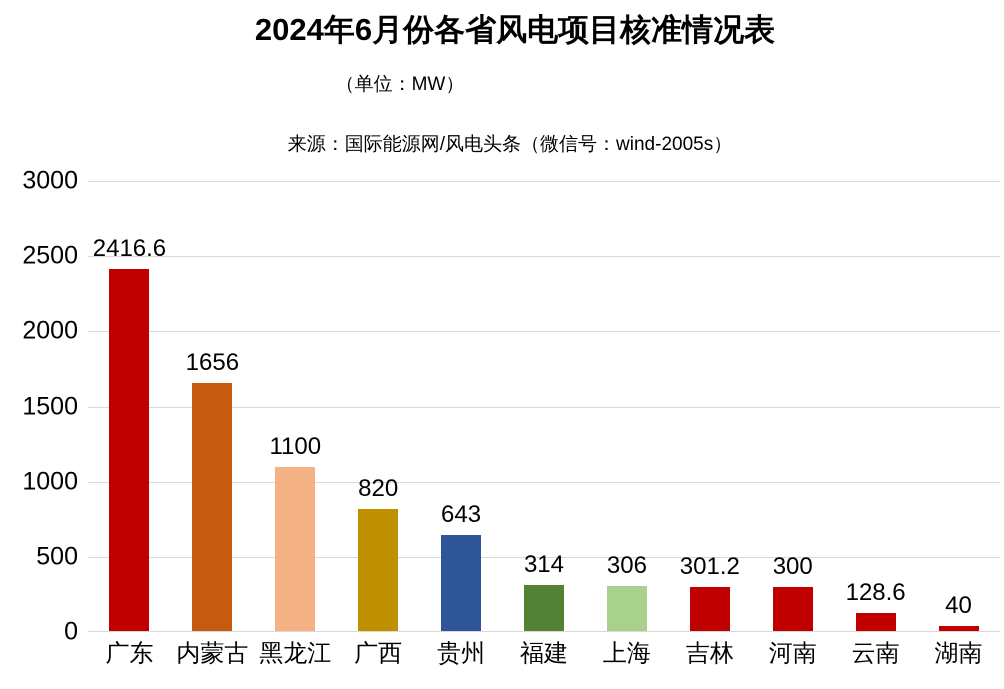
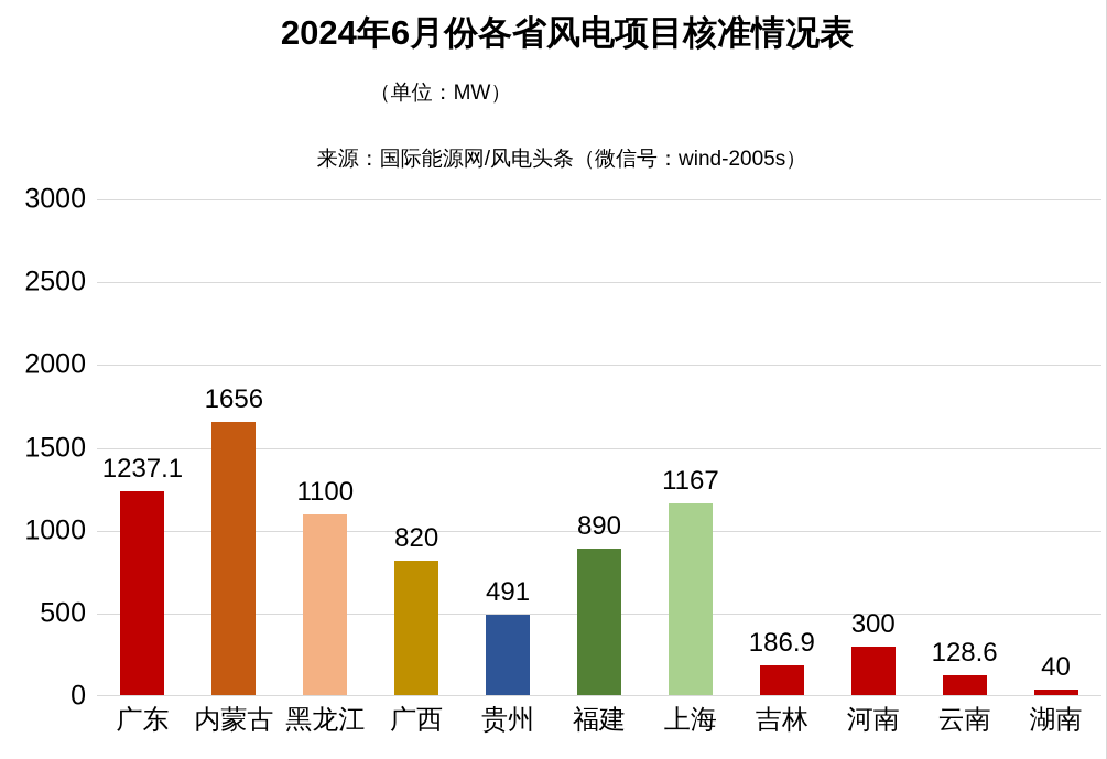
广东: 2416.6 -> 1237.1
贵州: 643 -> 491
福建: 314 -> 890
上海: 306 -> 1167
吉林: 301.2 -> 186.9
